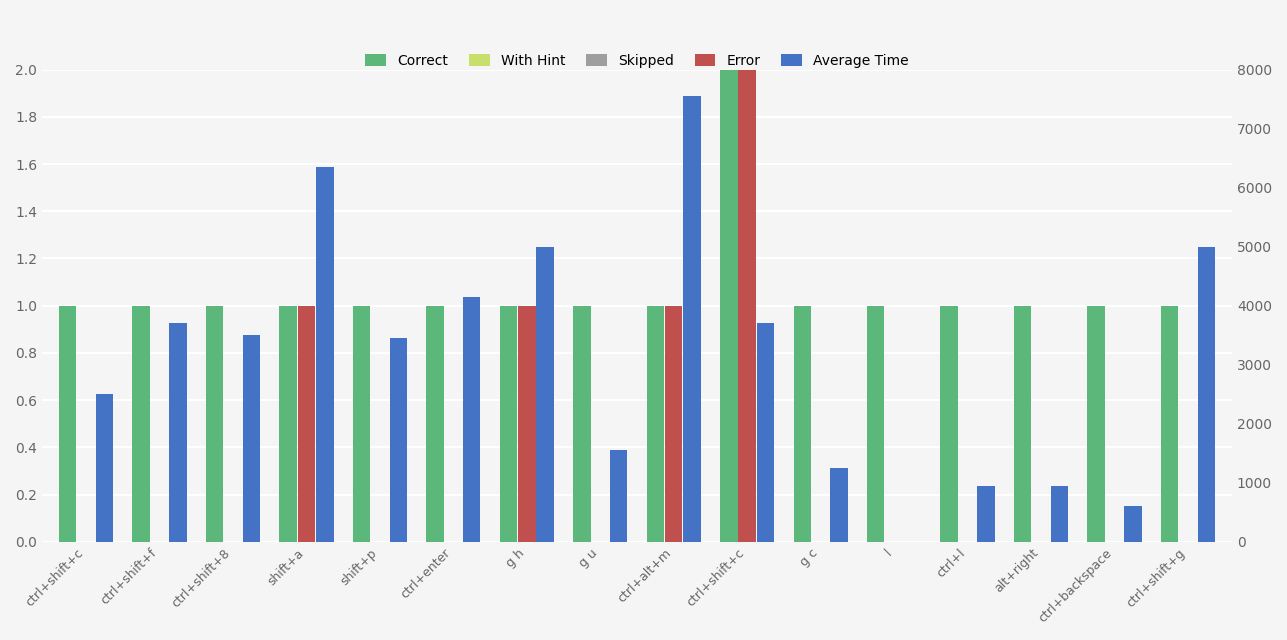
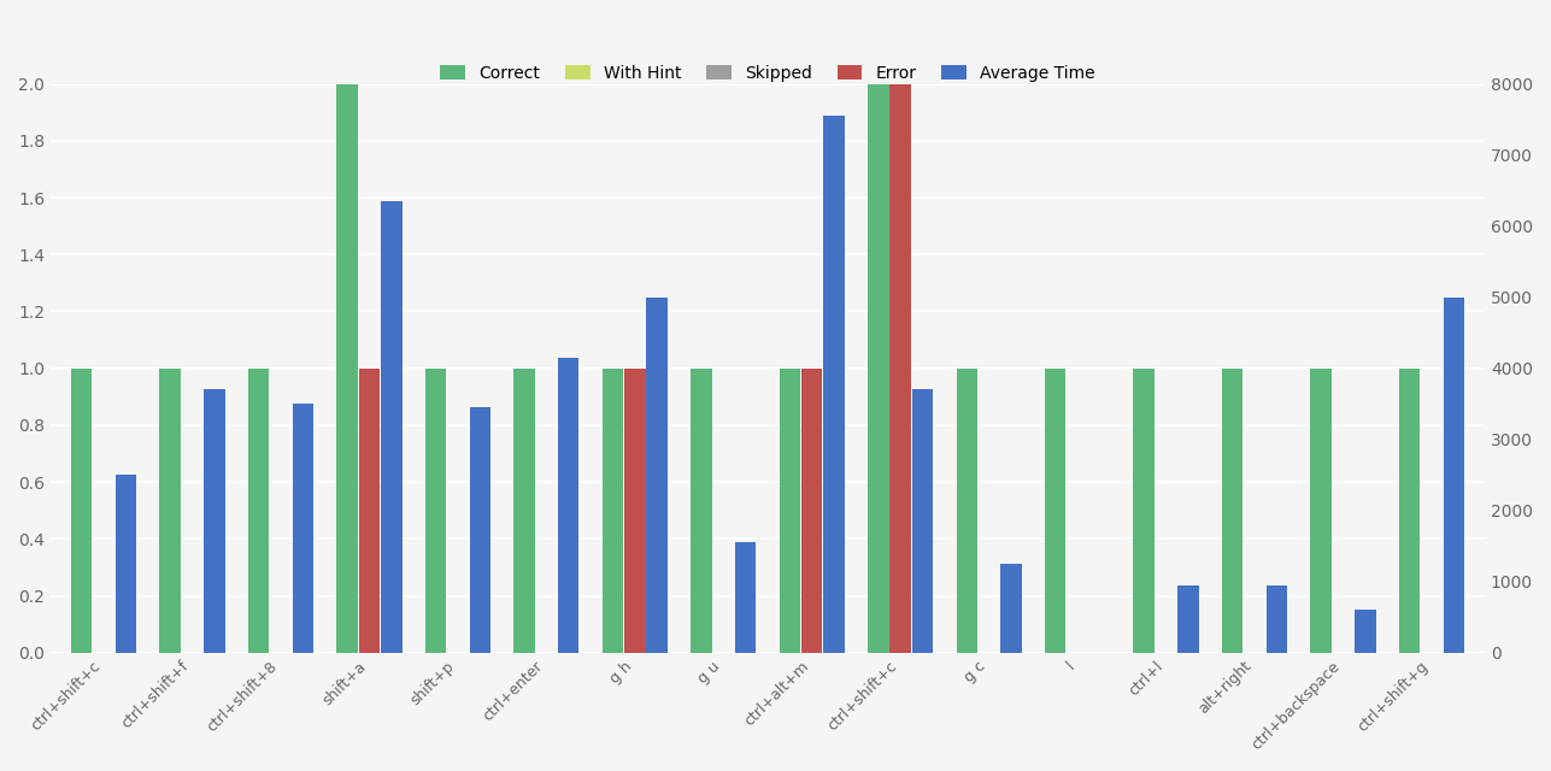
Correct/shift+a: 1 -> 2
